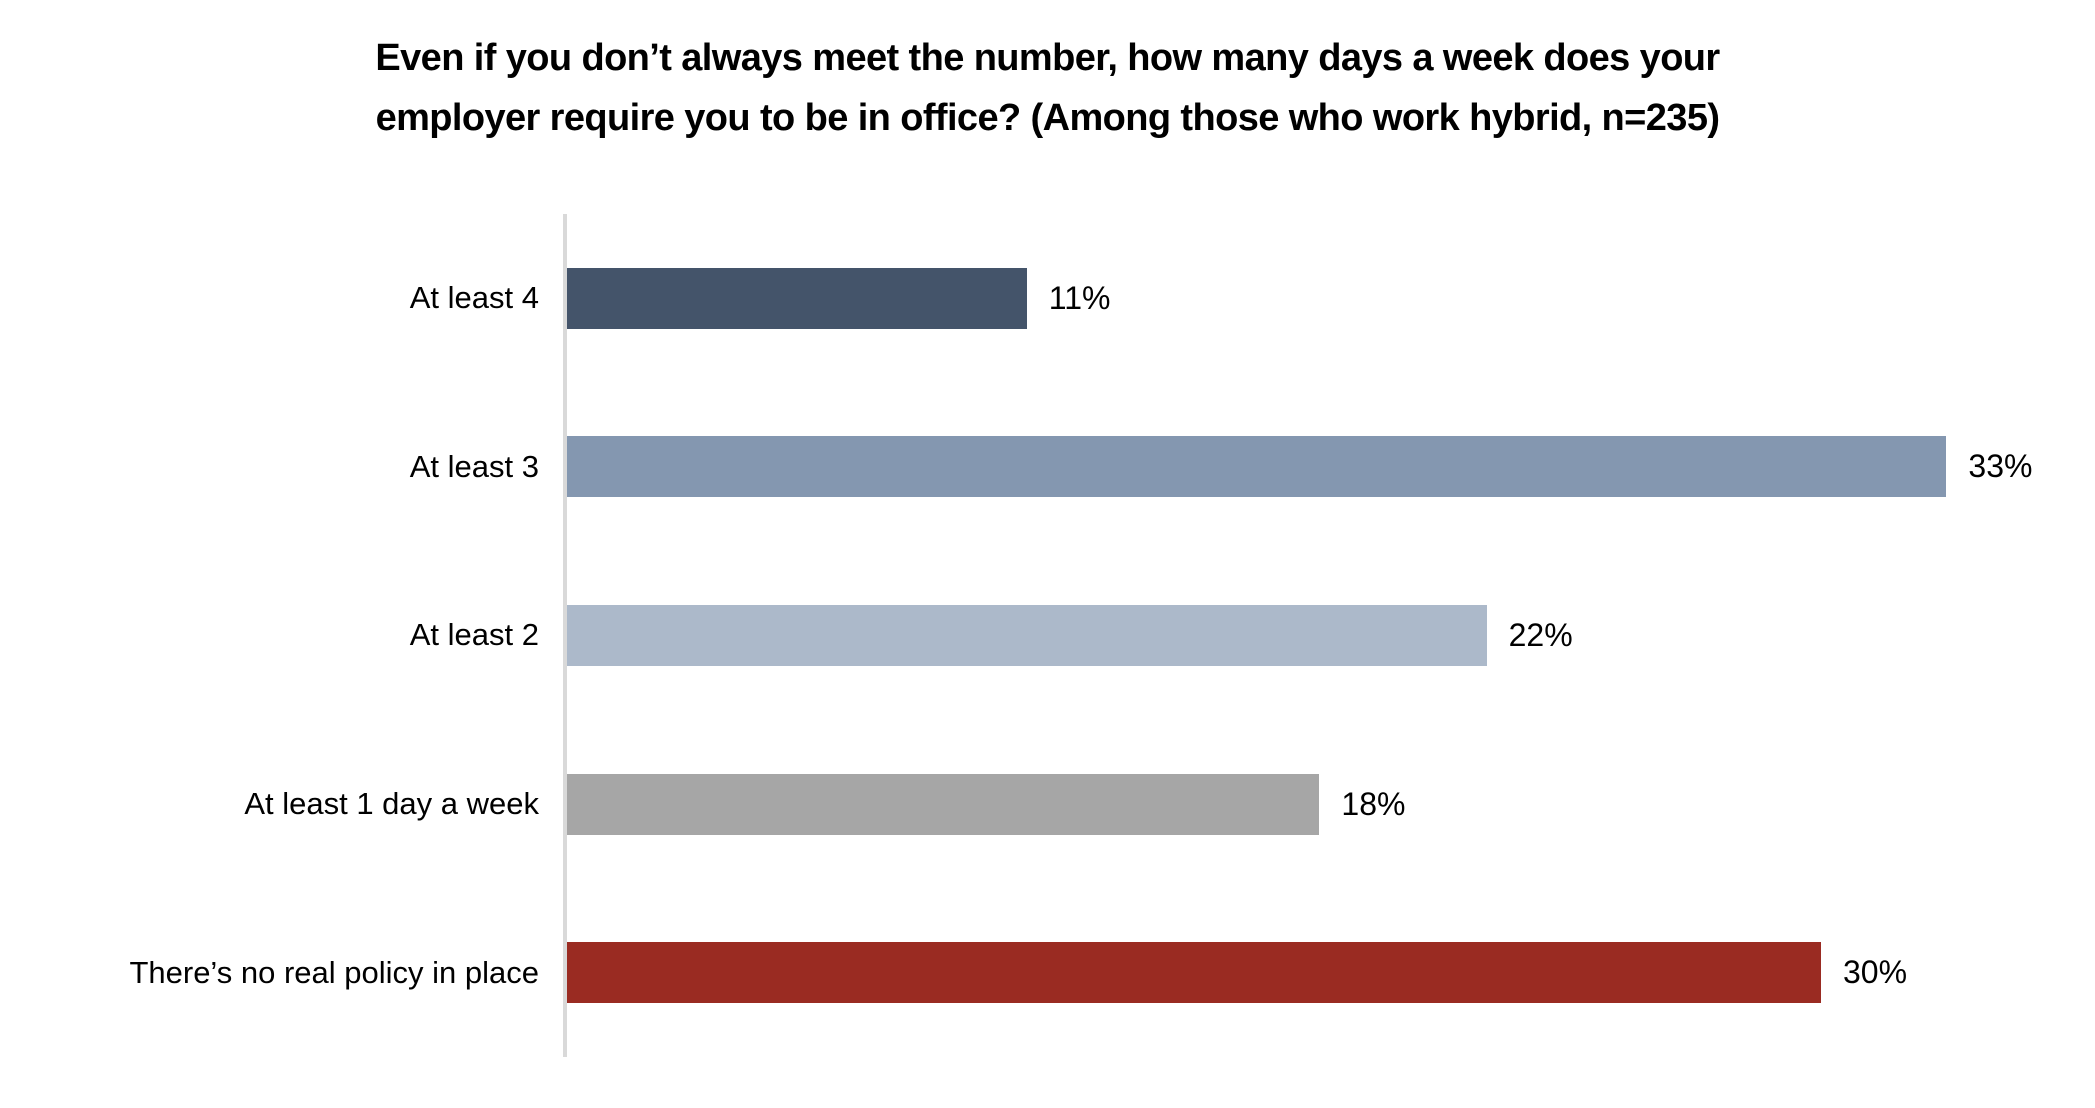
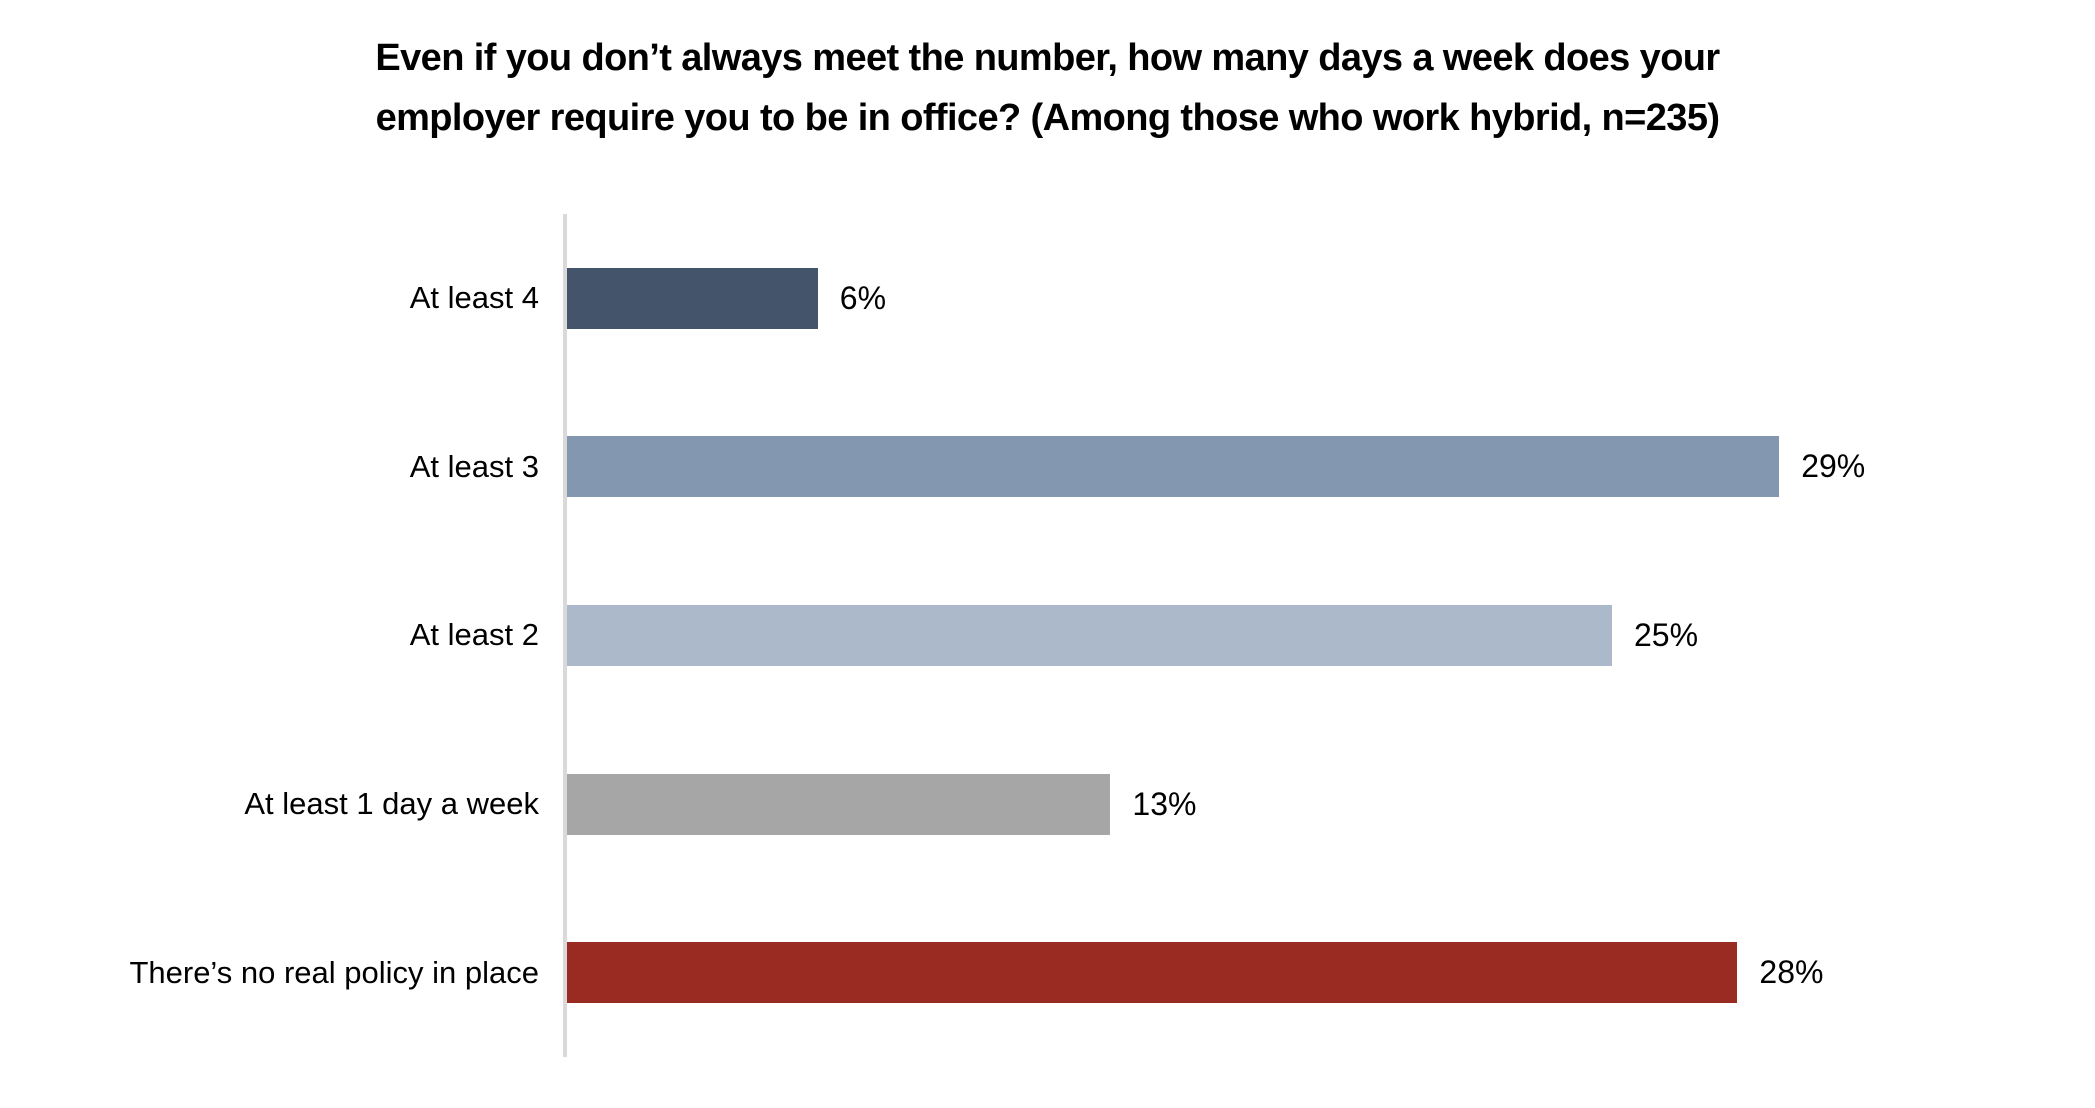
At least 4: 11% -> 6%
At least 3: 33% -> 29%
At least 2: 22% -> 25%
At least 1 day a week: 18% -> 13%
There’s no real policy in place: 30% -> 28%
